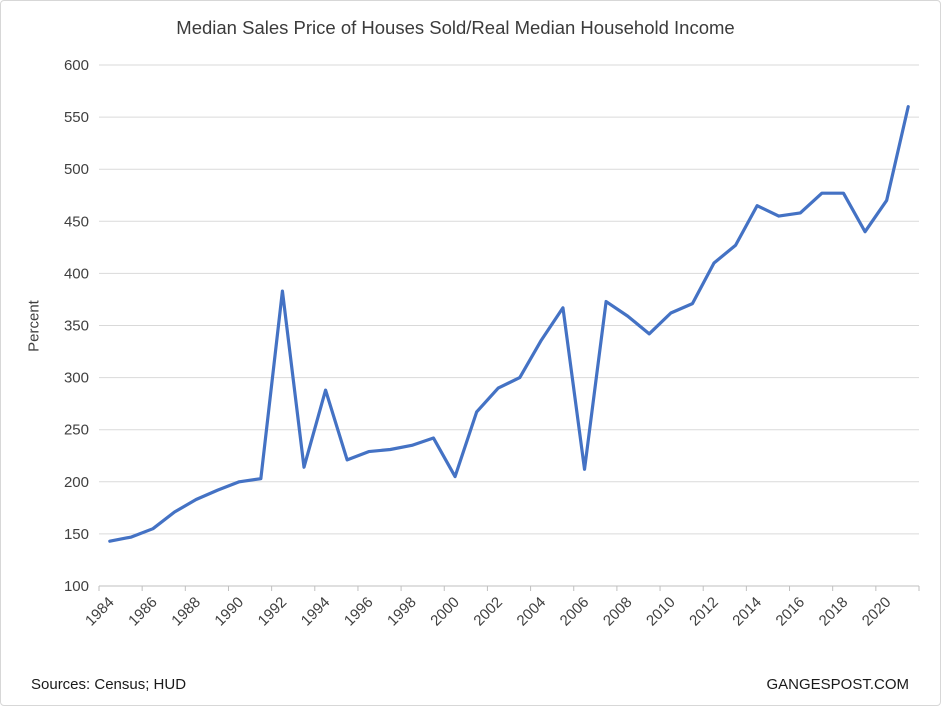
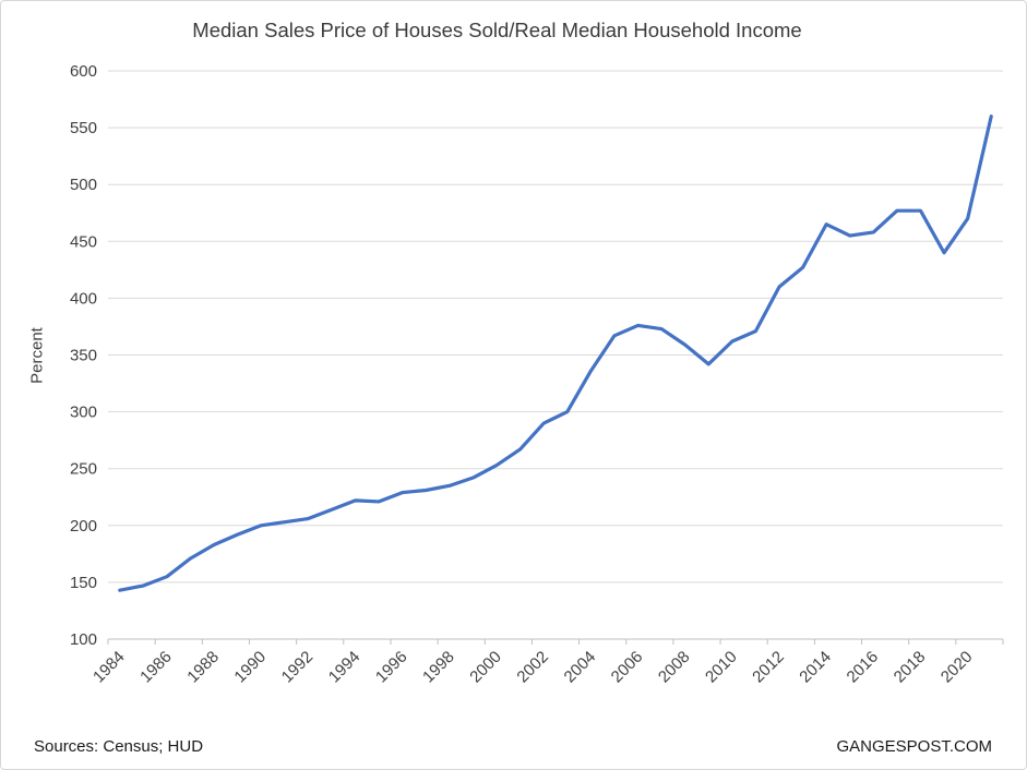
1992: 383 -> 206
1994: 288 -> 222
2000: 205 -> 253
2006: 212 -> 376
